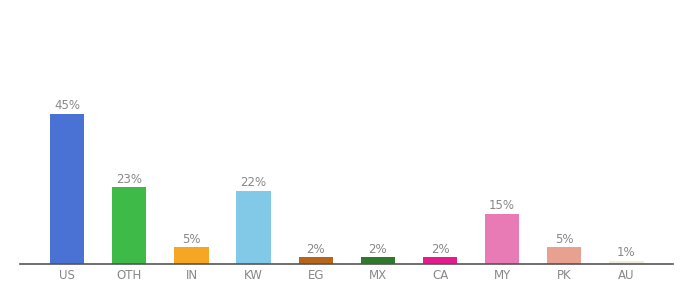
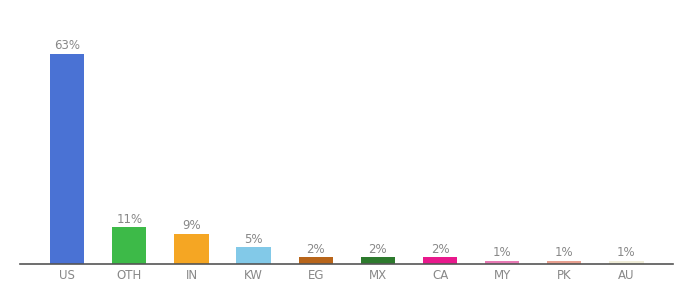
US: 45% -> 63%
OTH: 23% -> 11%
IN: 5% -> 9%
KW: 22% -> 5%
MY: 15% -> 1%
PK: 5% -> 1%
